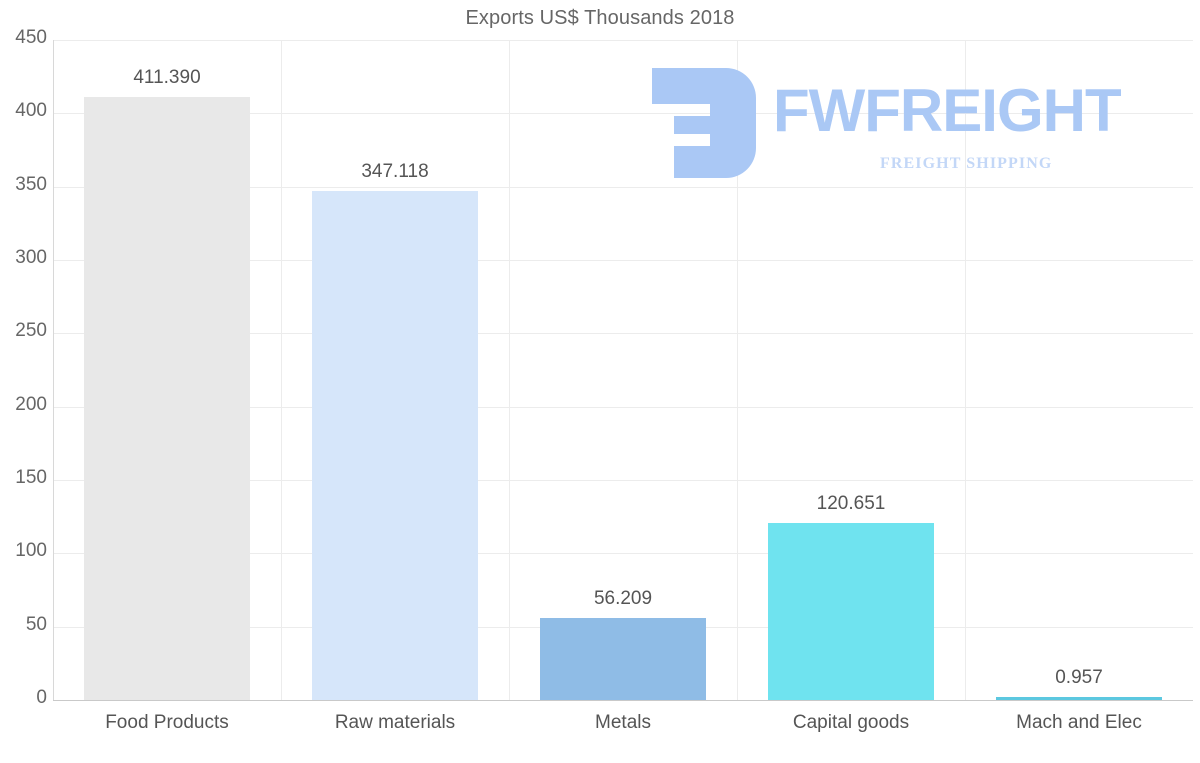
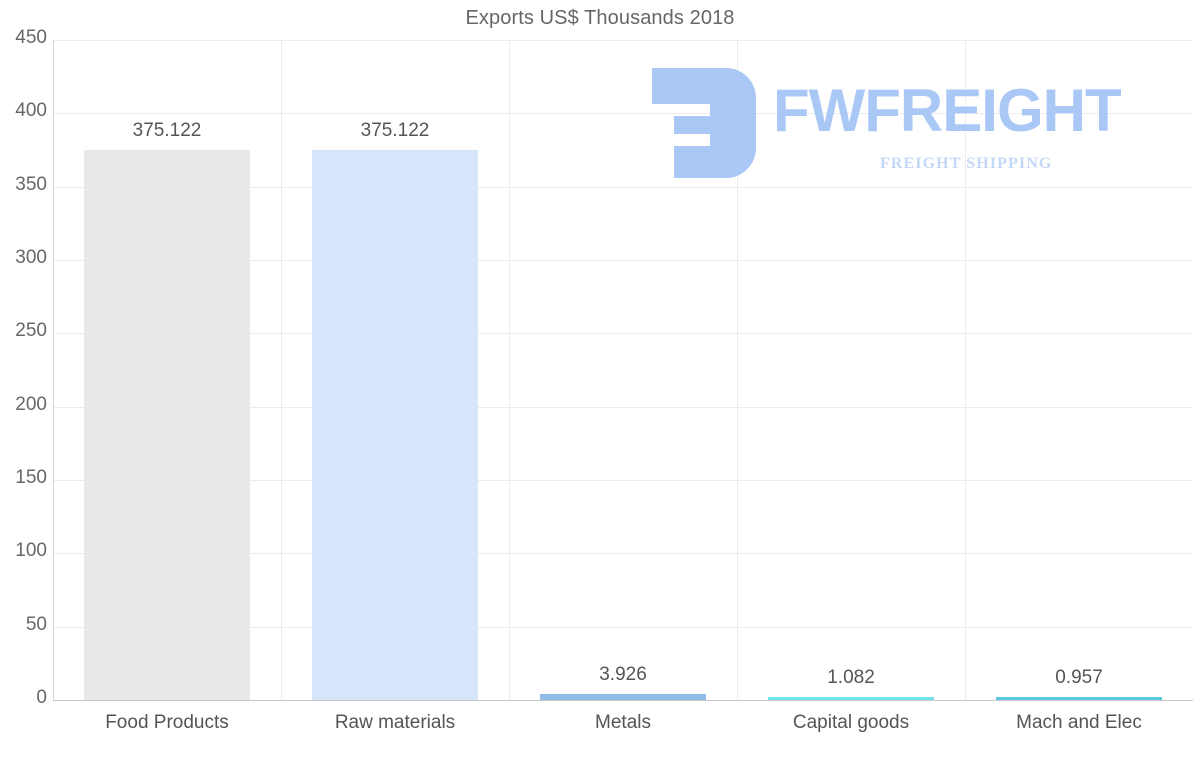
Food Products: 411.390 -> 375.122
Raw materials: 347.118 -> 375.122
Metals: 56.209 -> 3.926
Capital goods: 120.651 -> 1.082
